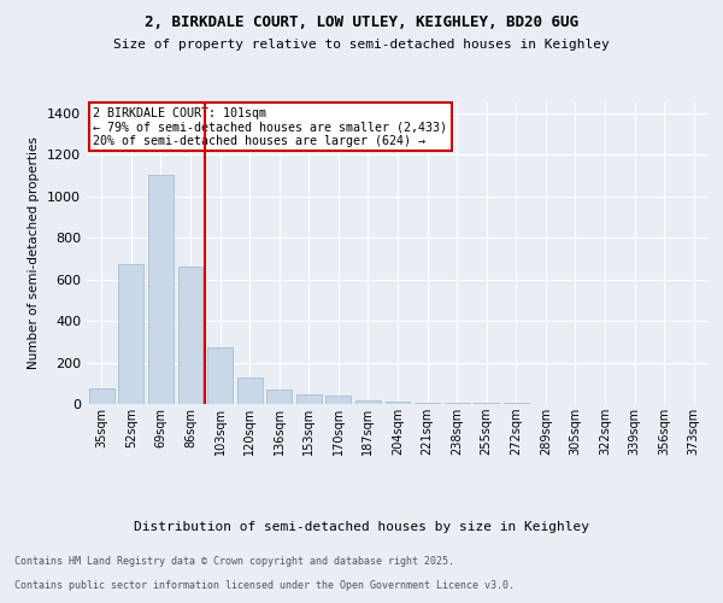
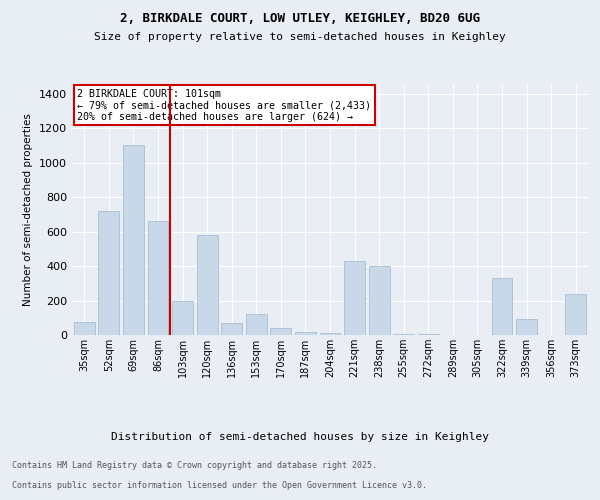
52sqm: 670 -> 720
103sqm: 270 -> 200
120sqm: 130 -> 580
153sqm: 40 -> 120
221sqm: 0 -> 430
238sqm: 0 -> 400
322sqm: 0 -> 330
339sqm: 0 -> 90
373sqm: 0 -> 240
